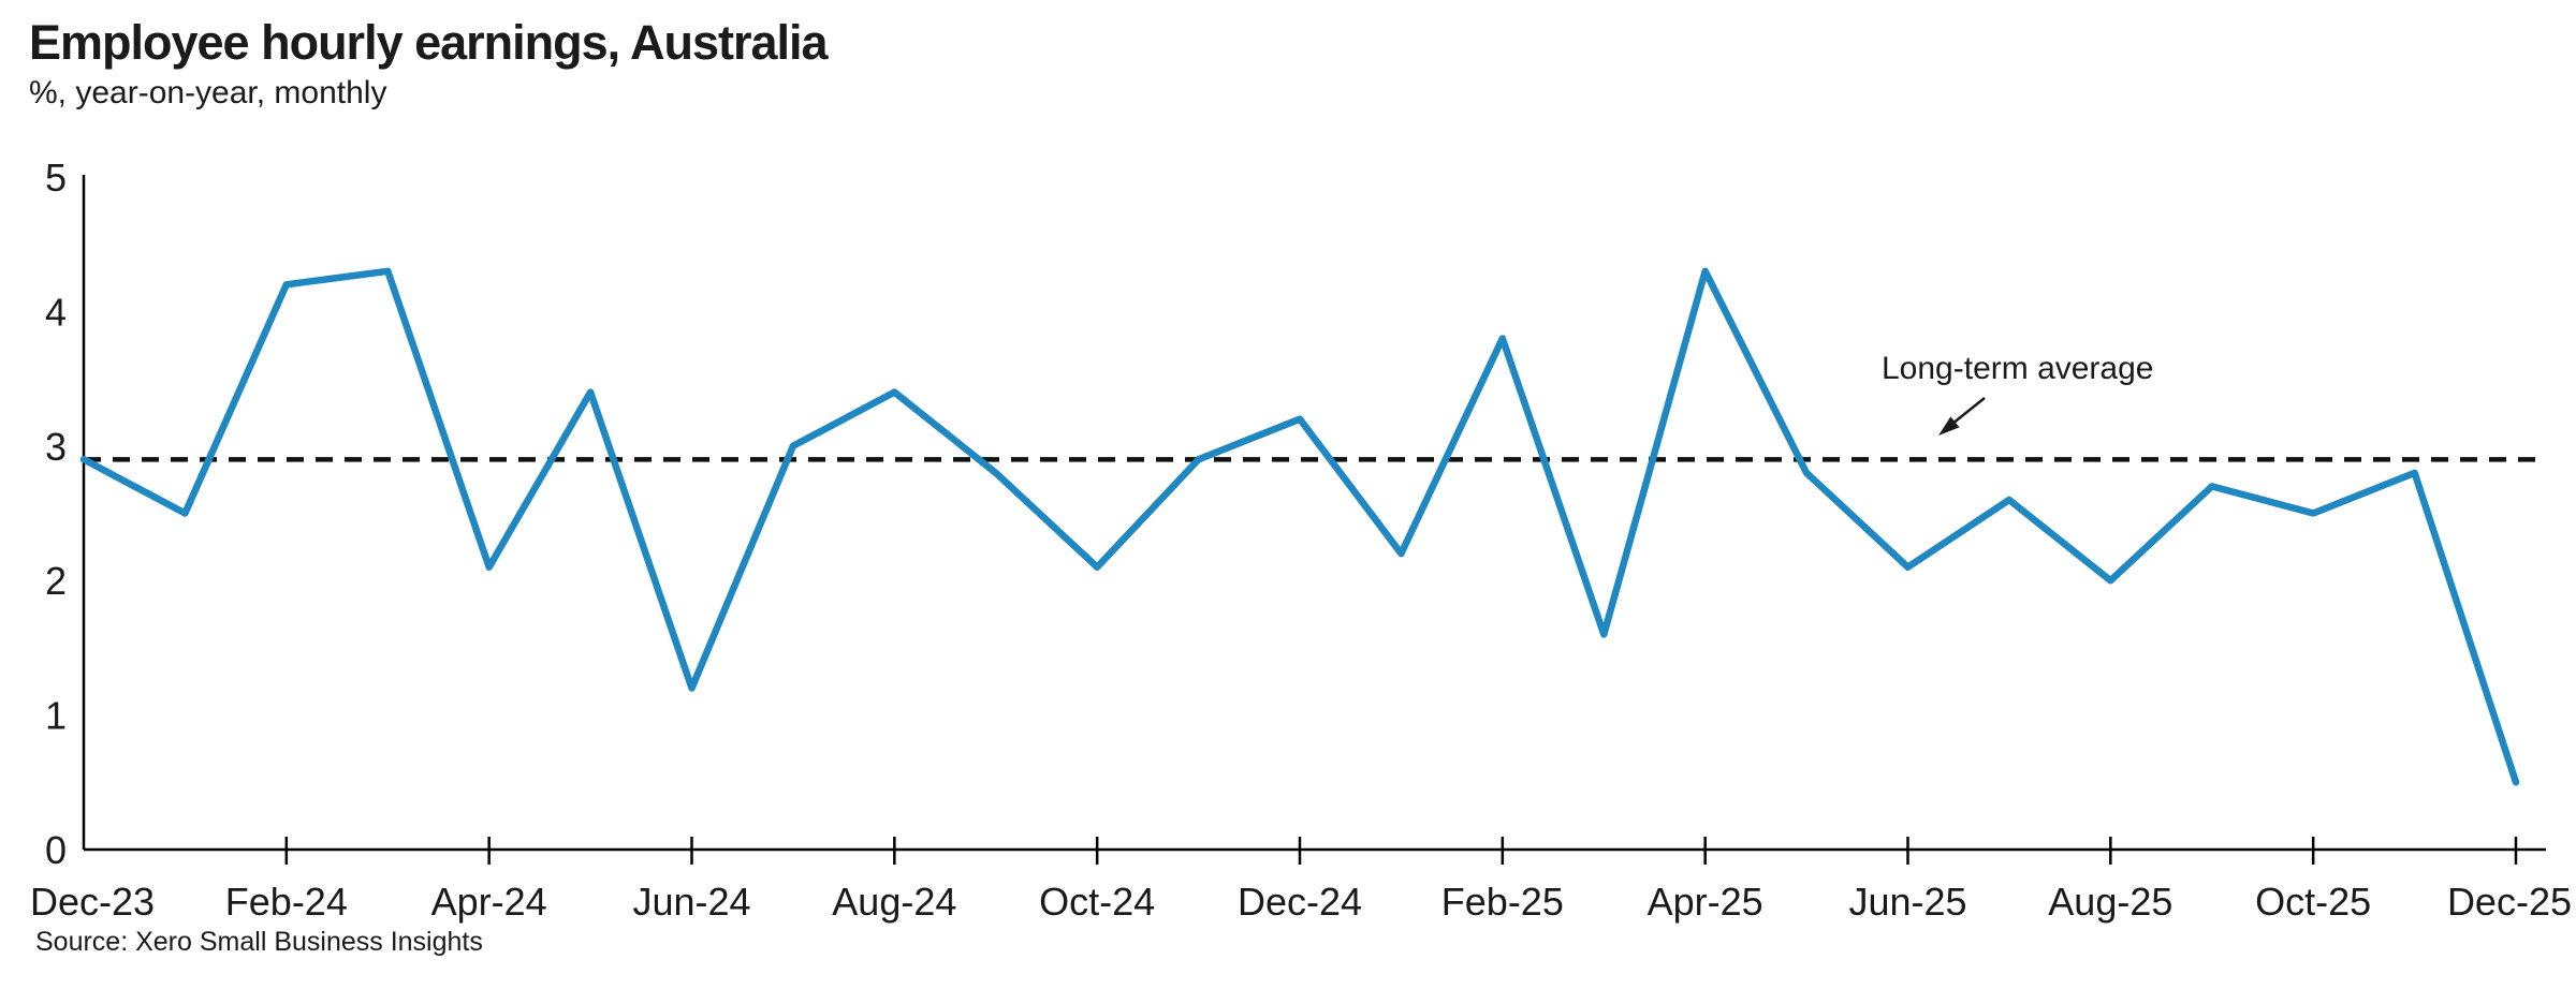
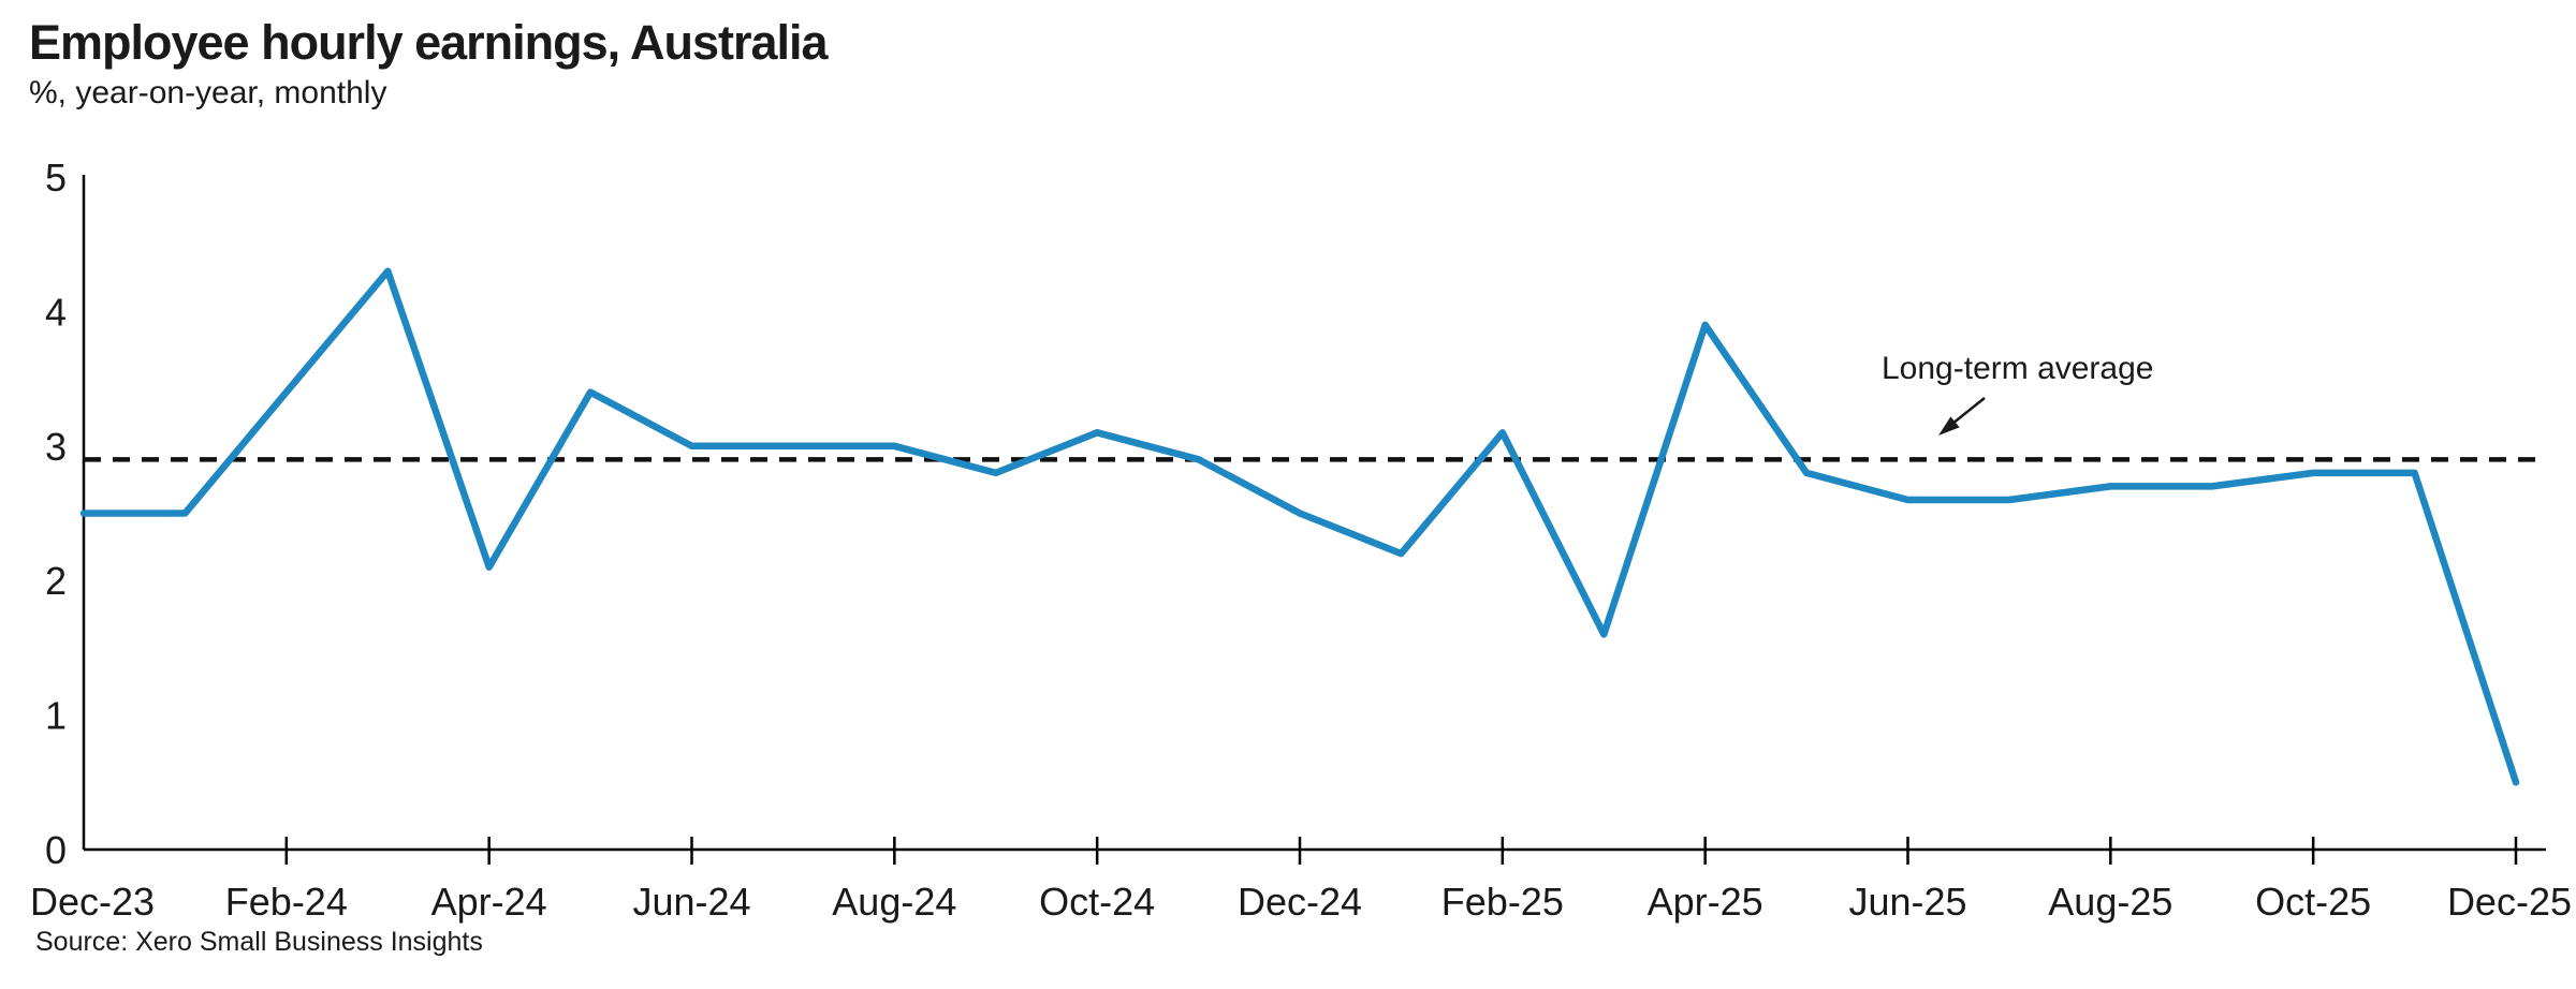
Dec-23: 2.9 -> 2.5
Feb-24: 4.2 -> 3.4
Jun-24: 1.2 -> 3.0
Aug-24: 3.4 -> 3.0
Oct-24: 2.1 -> 3.1
Dec-24: 3.2 -> 2.5
Feb-25: 3.8 -> 3.1
Apr-25: 4.3 -> 3.9
Jun-25: 2.1 -> 2.6
Aug-25: 2.0 -> 2.7
Oct-25: 2.5 -> 2.8
